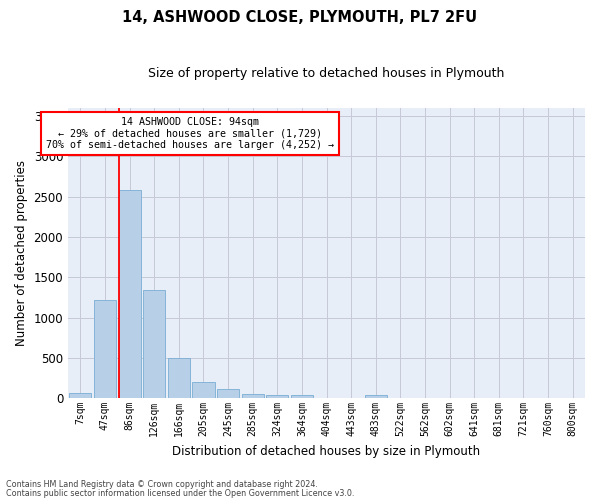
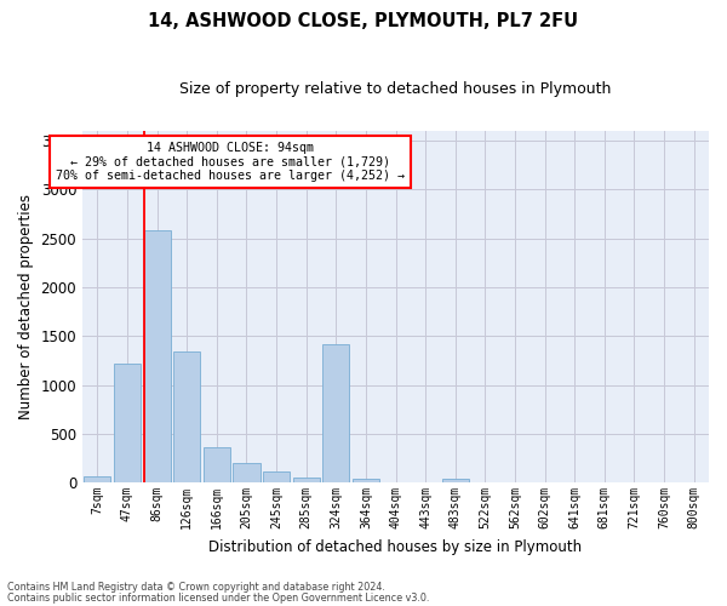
166sqm: 500 -> 360
324sqm: 40 -> 1420
